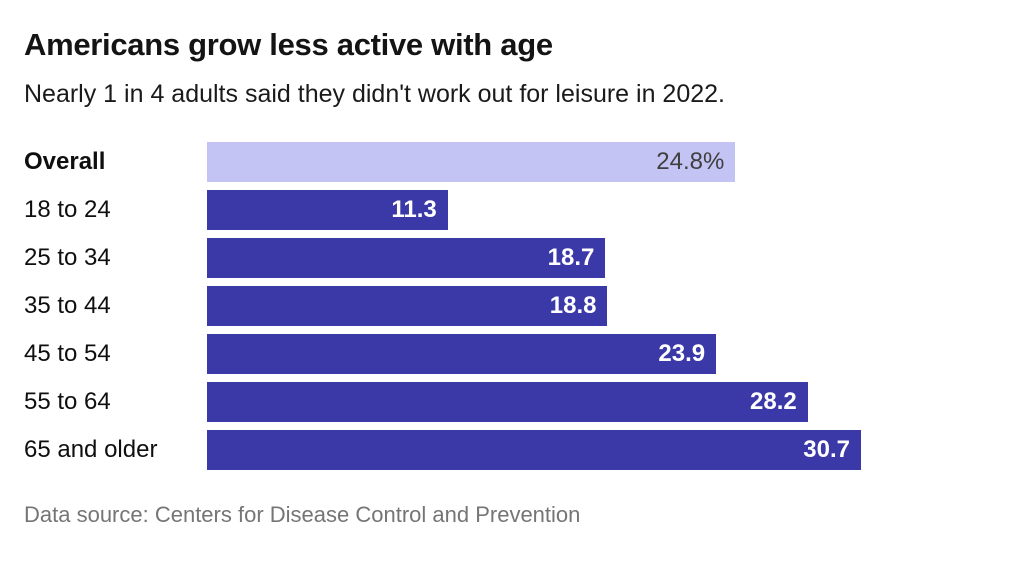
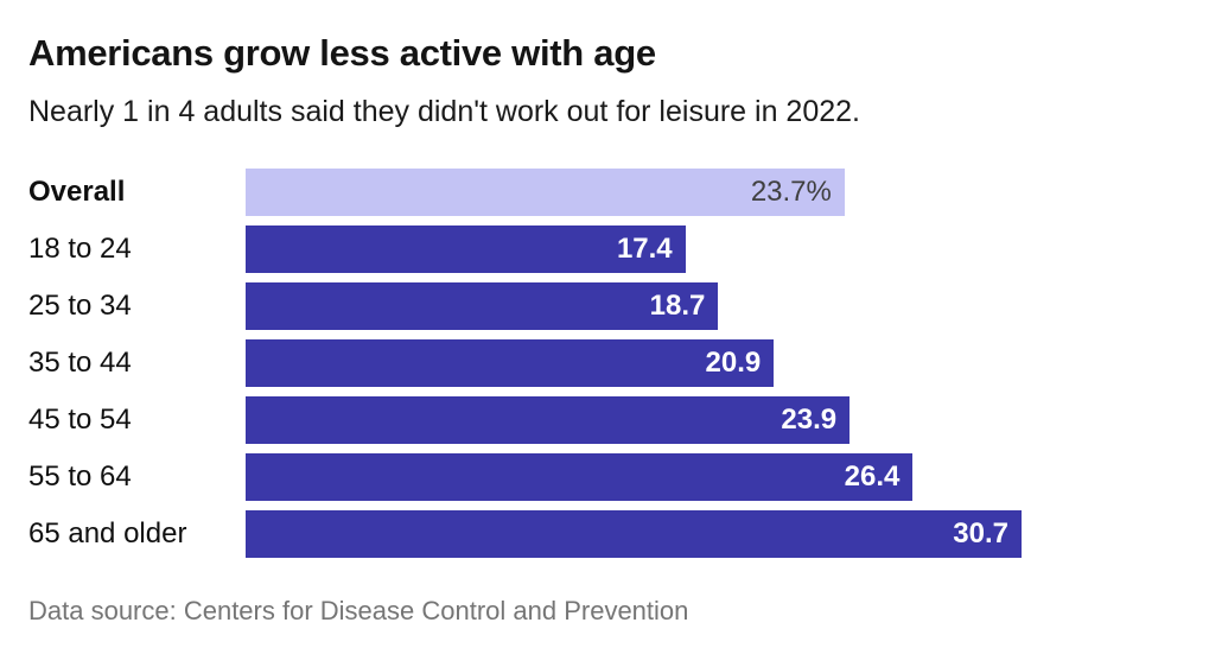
Overall: 24.8% -> 23.7%
18 to 24: 11.3 -> 17.4
35 to 44: 18.8 -> 20.9
55 to 64: 28.2 -> 26.4
